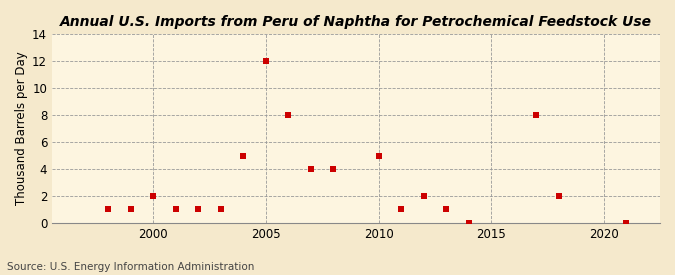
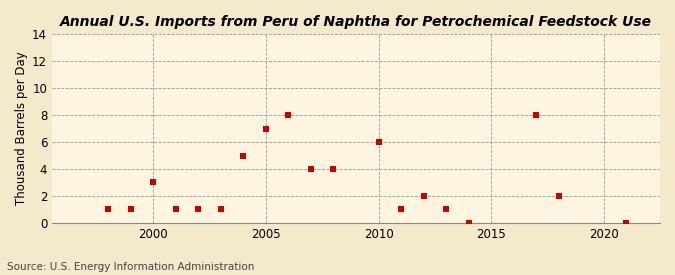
2000: 2 -> 3
2005: 12 -> 7
2010: 5 -> 6
